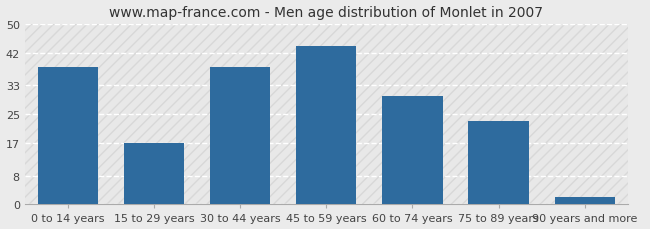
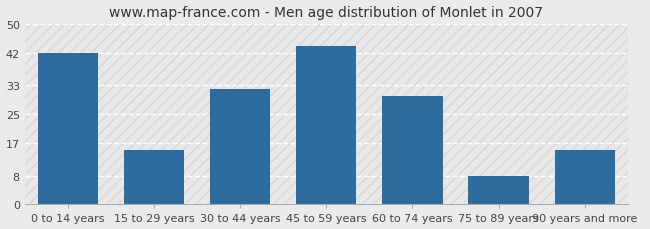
0 to 14 years: 38 -> 42
15 to 29 years: 17 -> 15
30 to 44 years: 38 -> 32
75 to 89 years: 23 -> 8
90 years and more: 2 -> 15
